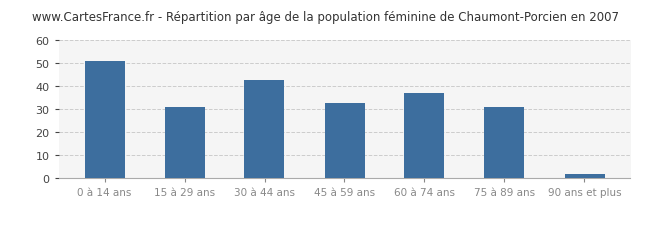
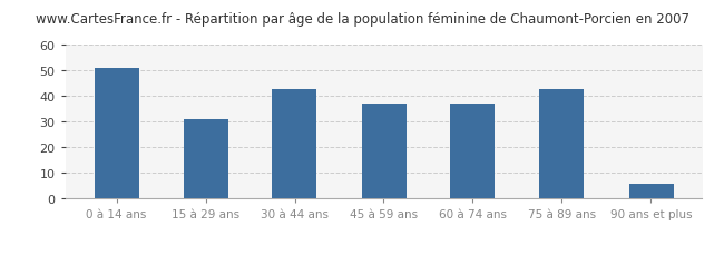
45 à 59 ans: 33 -> 37
75 à 89 ans: 31 -> 43
90 ans et plus: 2 -> 6
